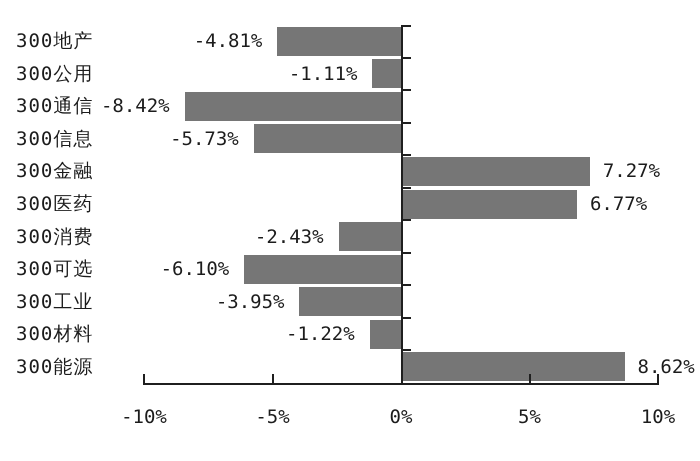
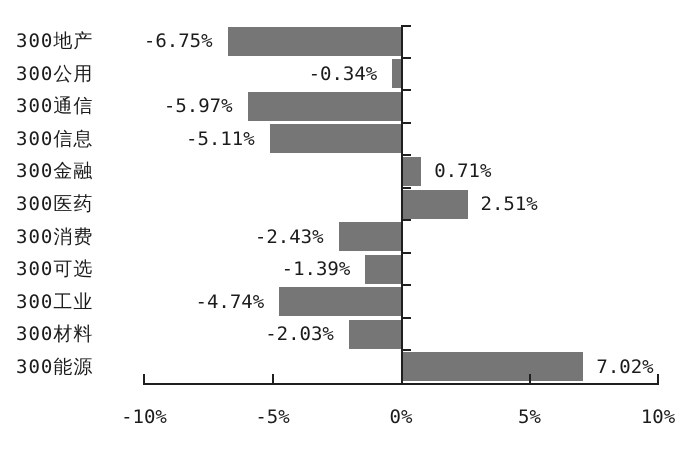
300地产: -4.81% -> -6.75%
300公用: -1.11% -> -0.34%
300通信: -8.42% -> -5.97%
300信息: -5.73% -> -5.11%
300金融: 7.27% -> 0.71%
300医药: 6.77% -> 2.51%
300可选: -6.10% -> -1.39%
300工业: -3.95% -> -4.74%
300材料: -1.22% -> -2.03%
300能源: 8.62% -> 7.02%
